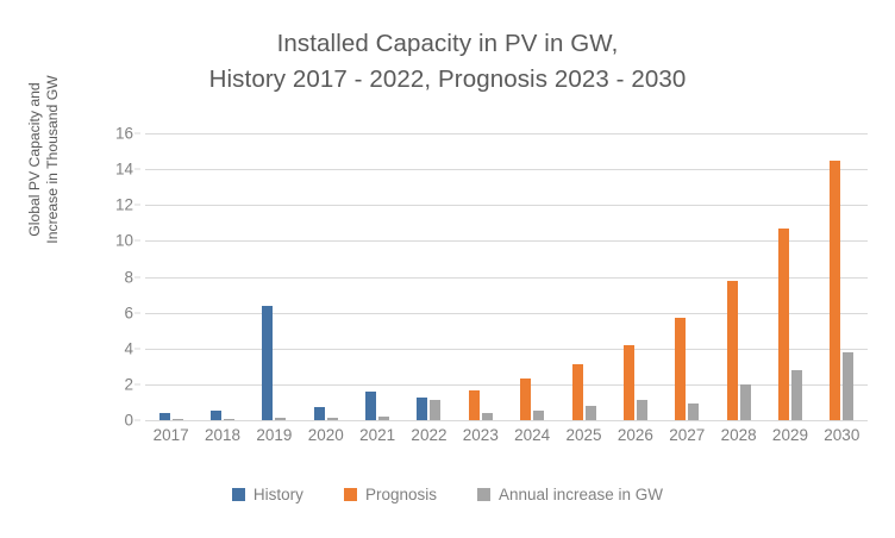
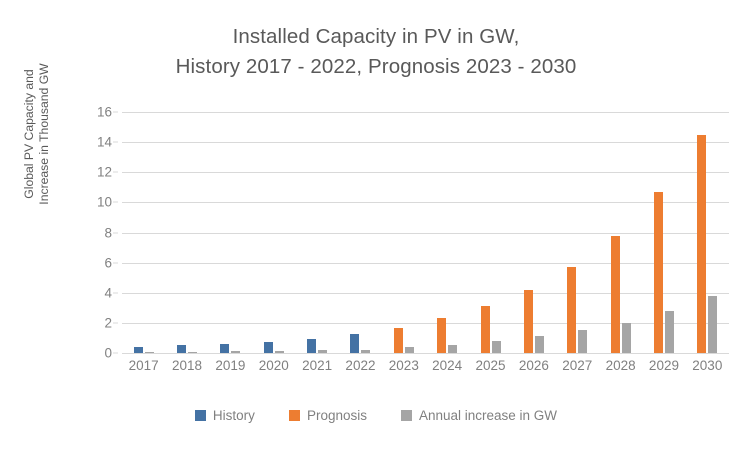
History/2019: 6.4 -> 0.6
History/2021: 1.6 -> 0.9
Annual increase in GW/2022: 1.1 -> 0.2
Annual increase in GW/2027: 0.9 -> 1.5
